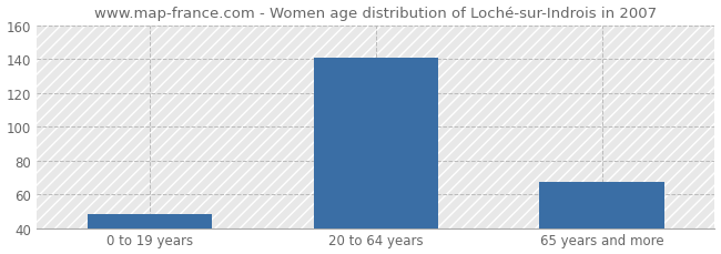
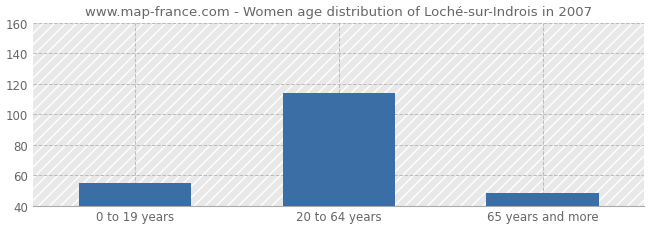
0 to 19 years: 48 -> 55
20 to 64 years: 141 -> 114
65 years and more: 67 -> 48
